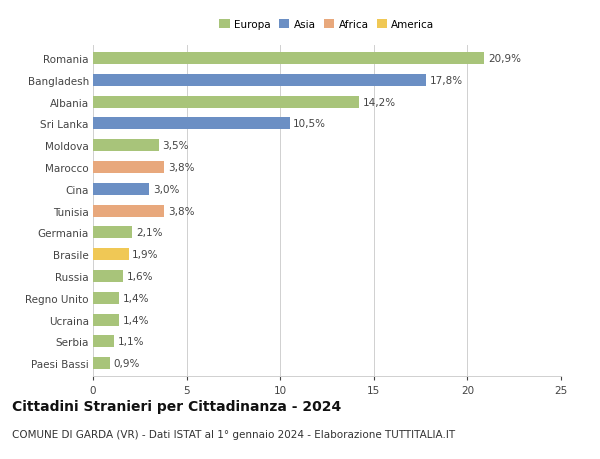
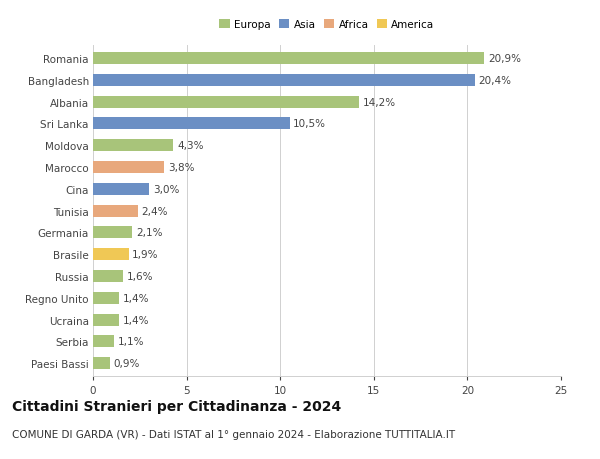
Bangladesh: 17,8% -> 20,4%
Moldova: 3,5% -> 4,3%
Tunisia: 3,8% -> 2,4%
